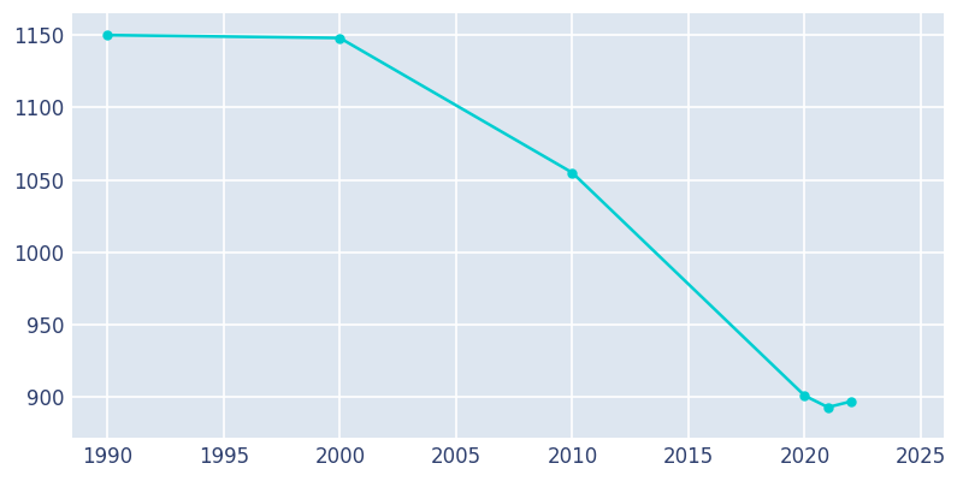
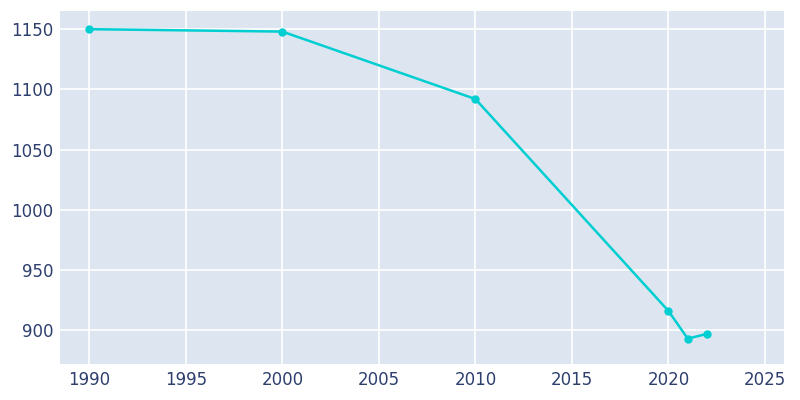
2010: 1055 -> 1092
2020: 901 -> 916
